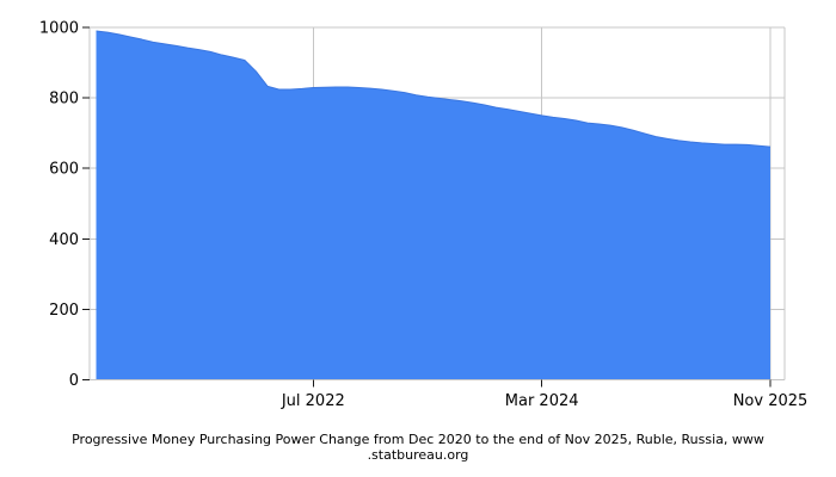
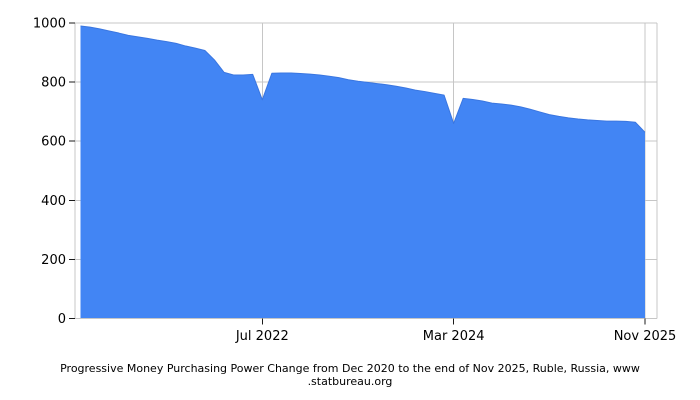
Jul 2022: 830 -> 740
Mar 2024: 750 -> 660
Nov 2025: 660 -> 630
